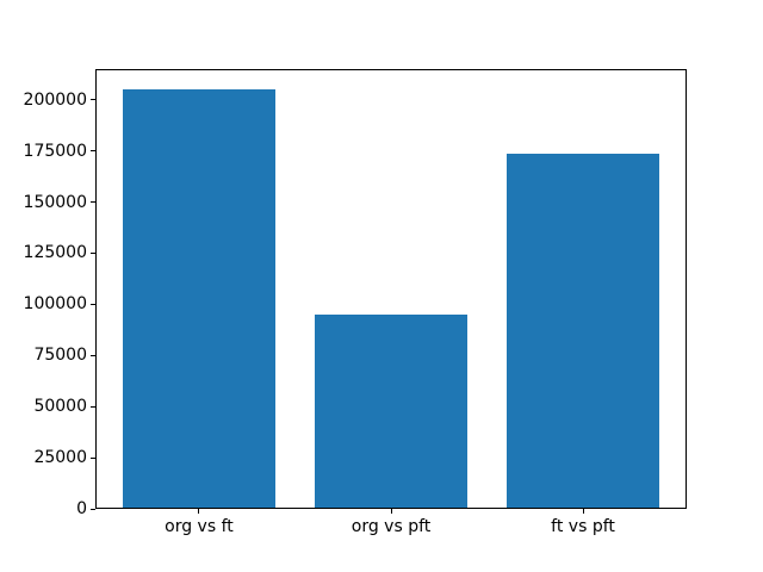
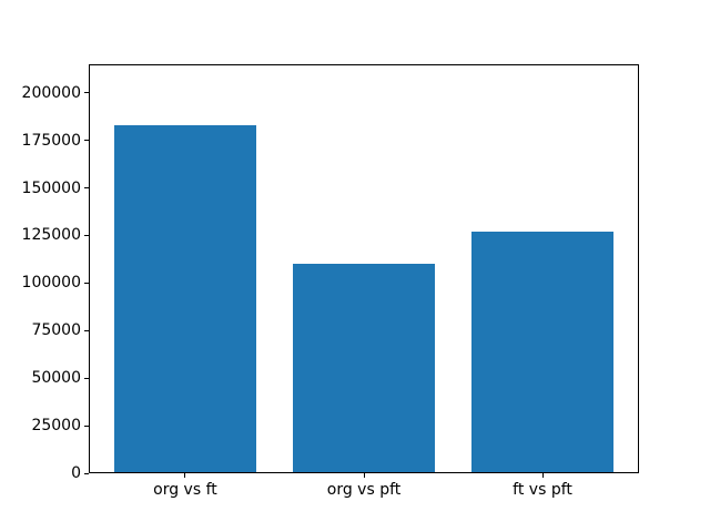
org vs ft: 205000 -> 183000
org vs pft: 95000 -> 110000
ft vs pft: 174000 -> 127000
